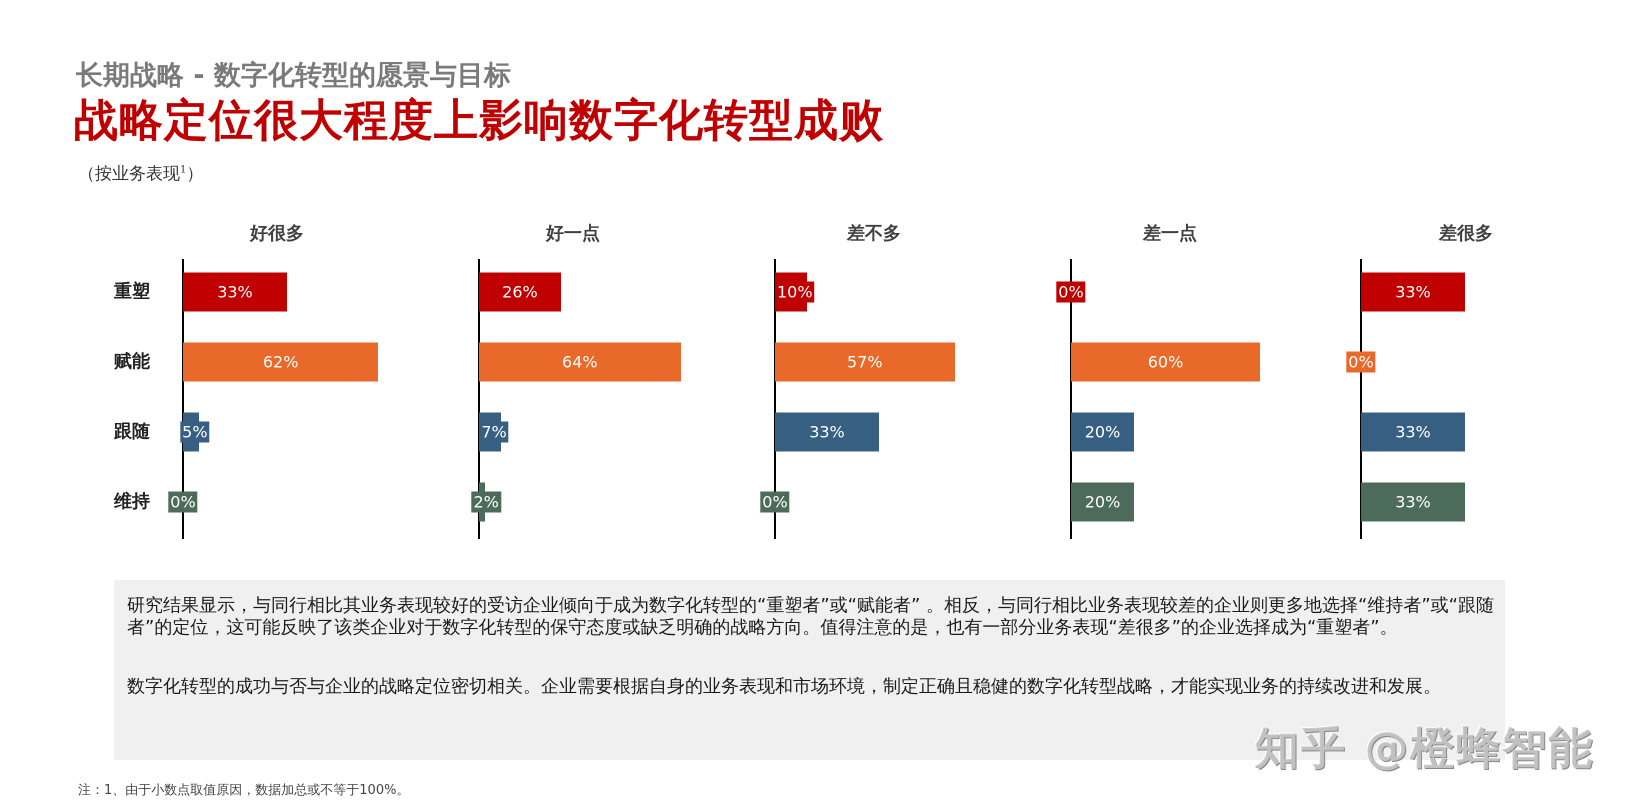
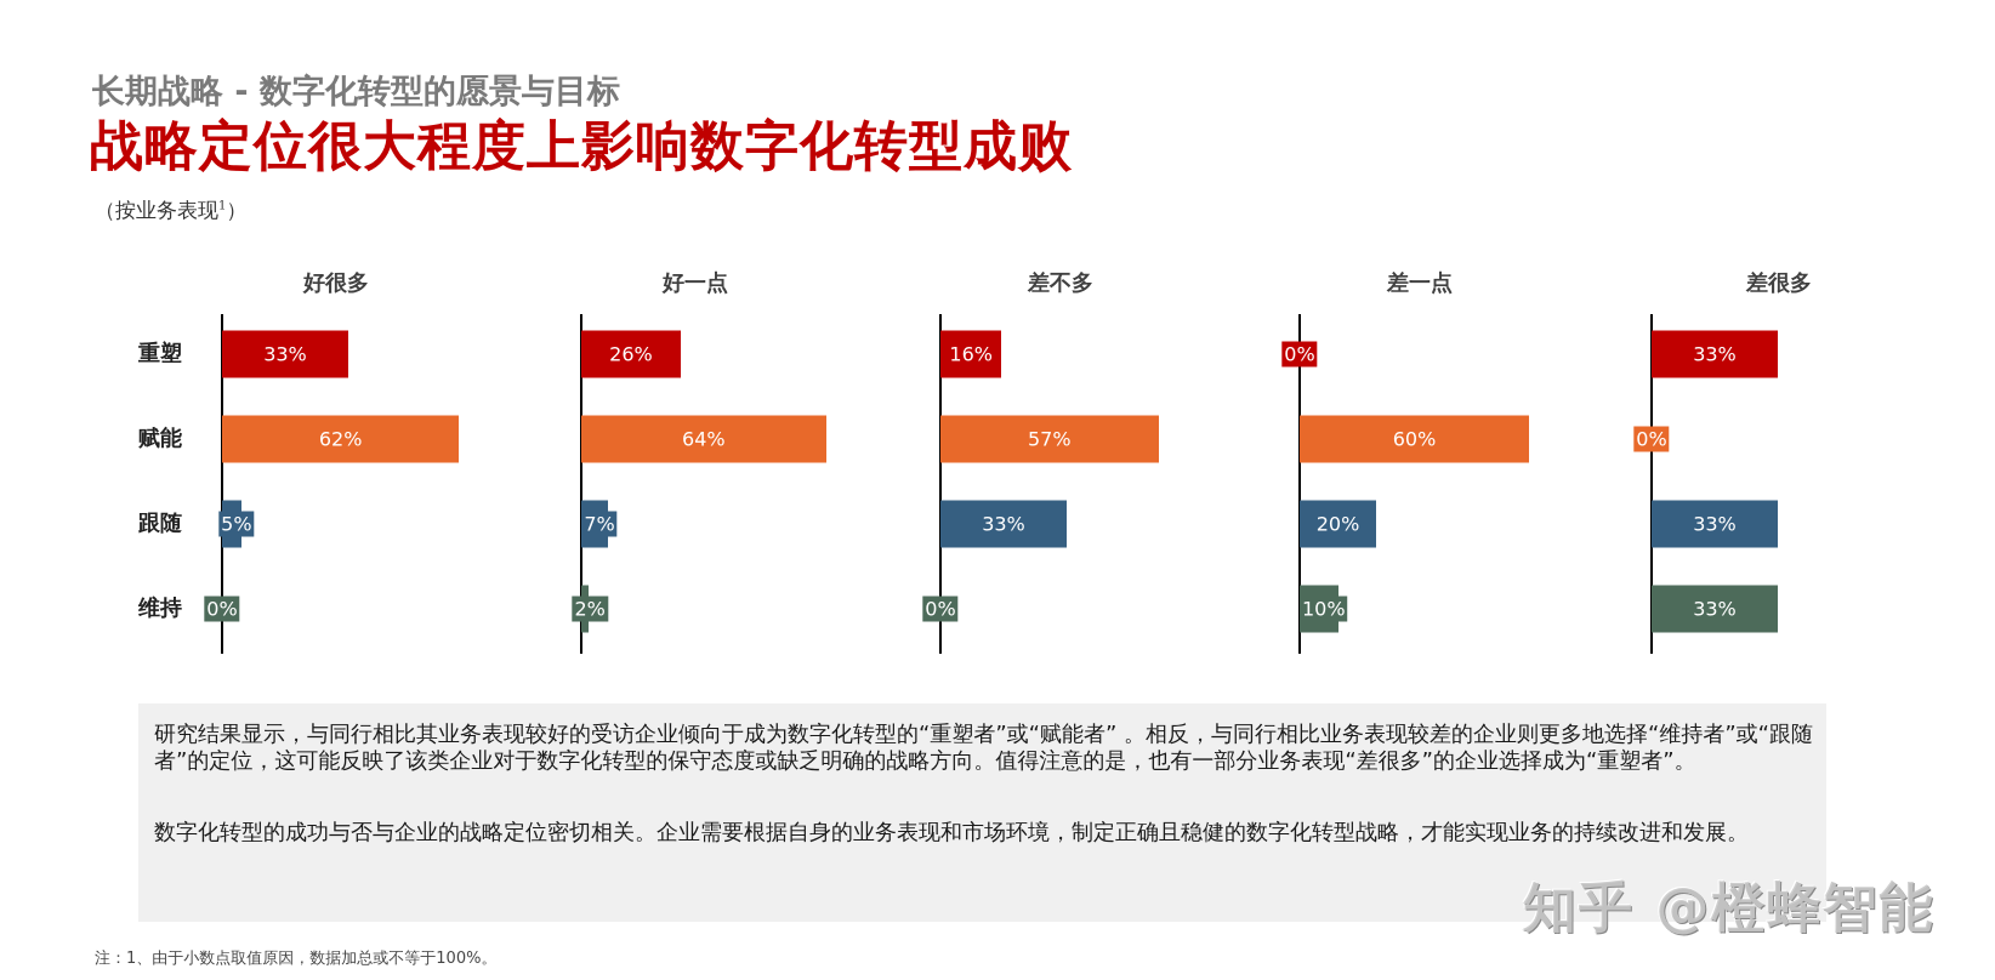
差不多/重塑: 10% -> 16%
差一点/维持: 20% -> 10%
